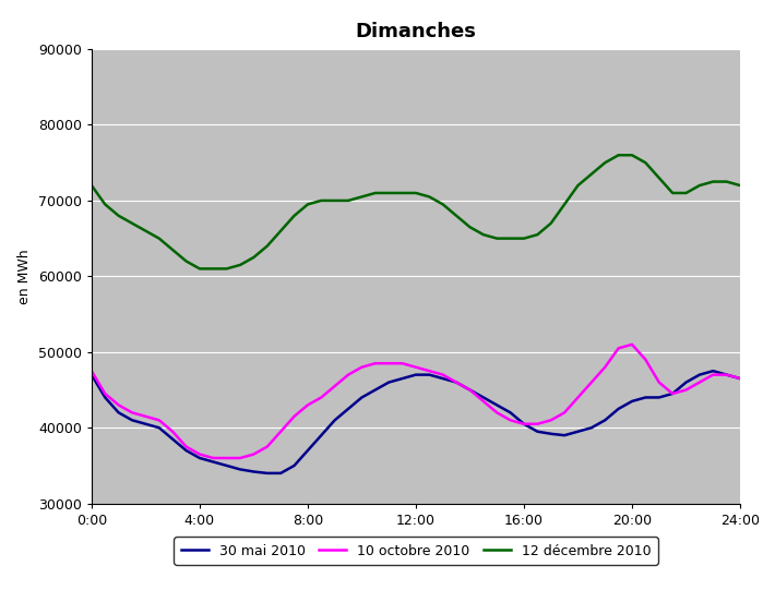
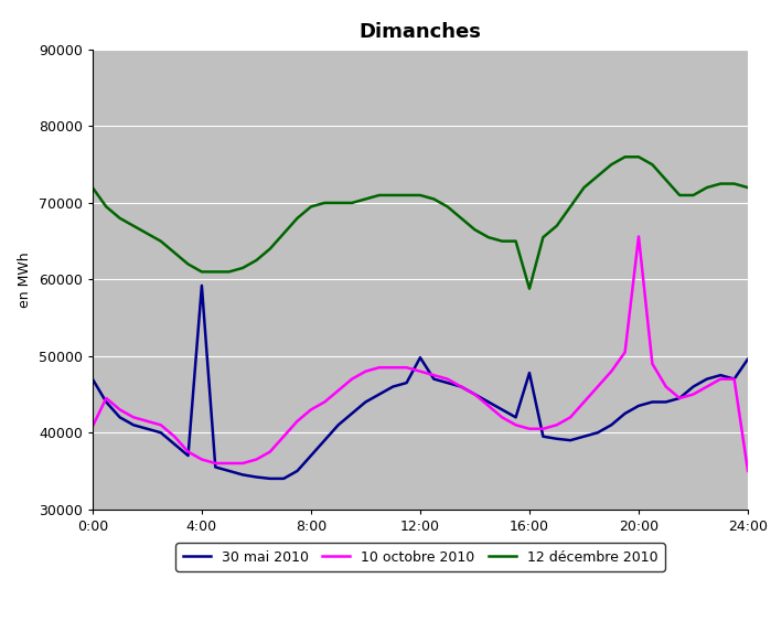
10 octobre 2010/0:00: 47500 -> 40800
30 mai 2010/4:00: 36000 -> 59200
30 mai 2010/12:00: 47000 -> 49800
30 mai 2010/16:00: 40500 -> 47800
12 décembre 2010/16:00: 65000 -> 58800
10 octobre 2010/20:00: 51000 -> 65600
30 mai 2010/24:00: 46500 -> 49600
10 octobre 2010/24:00: 46500 -> 35000
